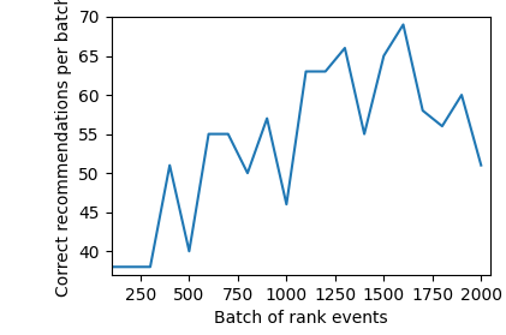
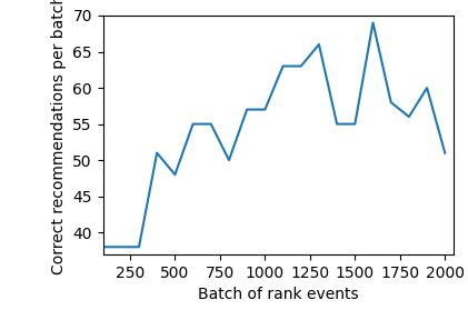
500: 40 -> 48
1000: 46 -> 57
1500: 65 -> 55
